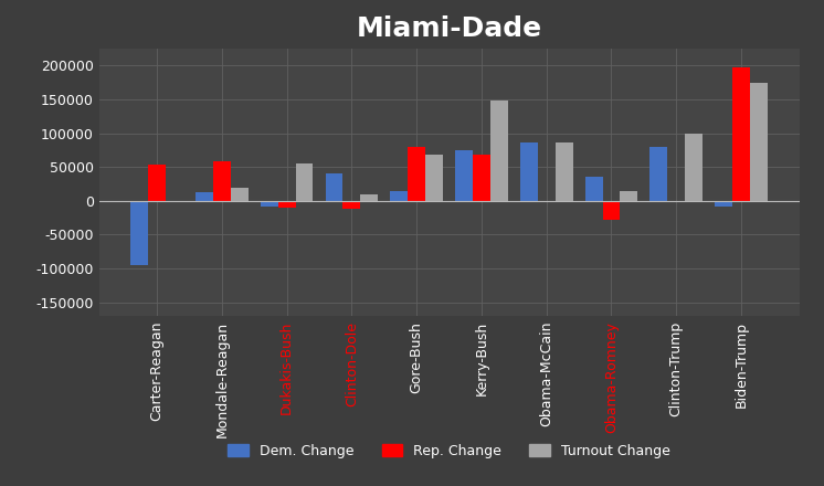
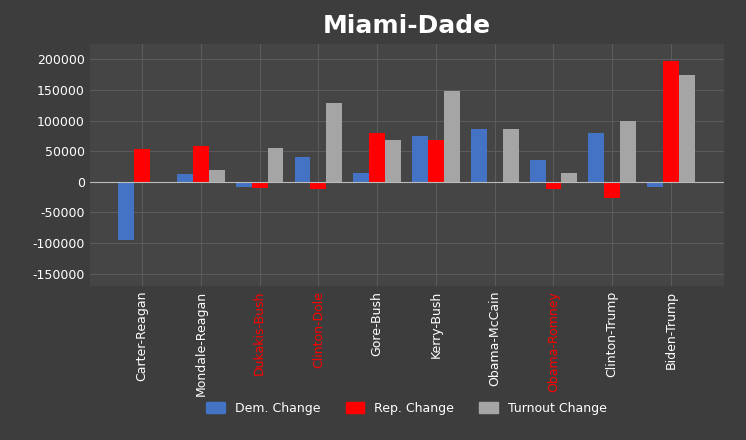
Turnout Change/Clinton-Dole: 10000 -> 128000
Rep. Change/Obama-Romney: -28000 -> -12000
Rep. Change/Clinton-Trump: -2000 -> -26000
